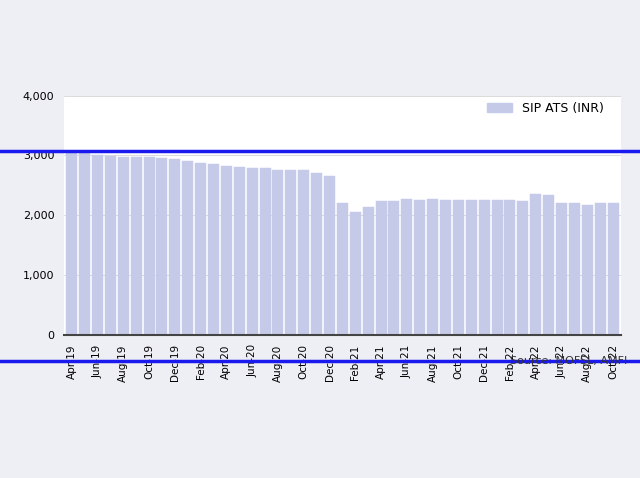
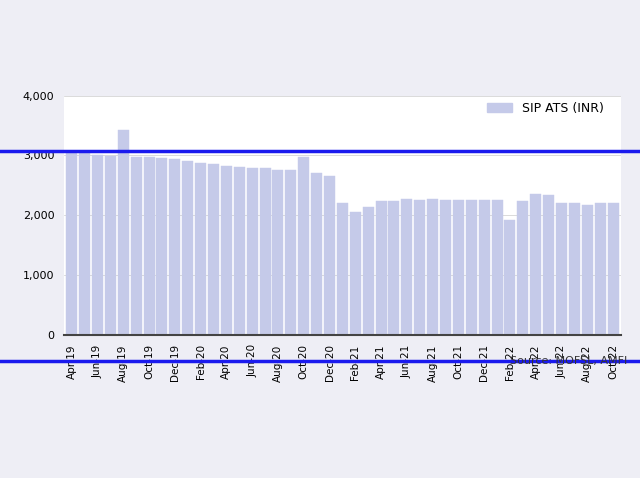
Aug-19: 2,980 -> 3,420
Oct-20: 2,760 -> 2,980
Feb-22: 2,250 -> 1,920
